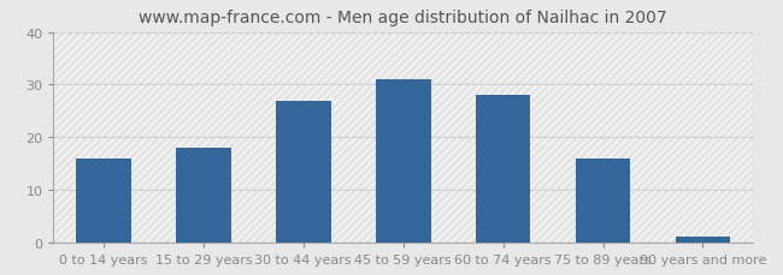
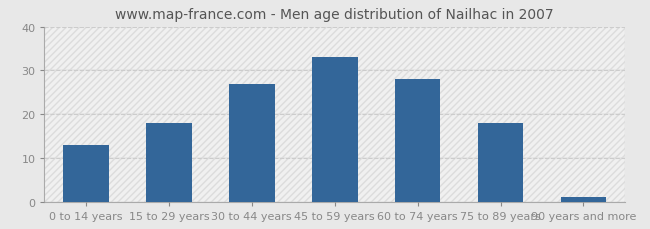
0 to 14 years: 16 -> 13
45 to 59 years: 31 -> 33
75 to 89 years: 16 -> 18
